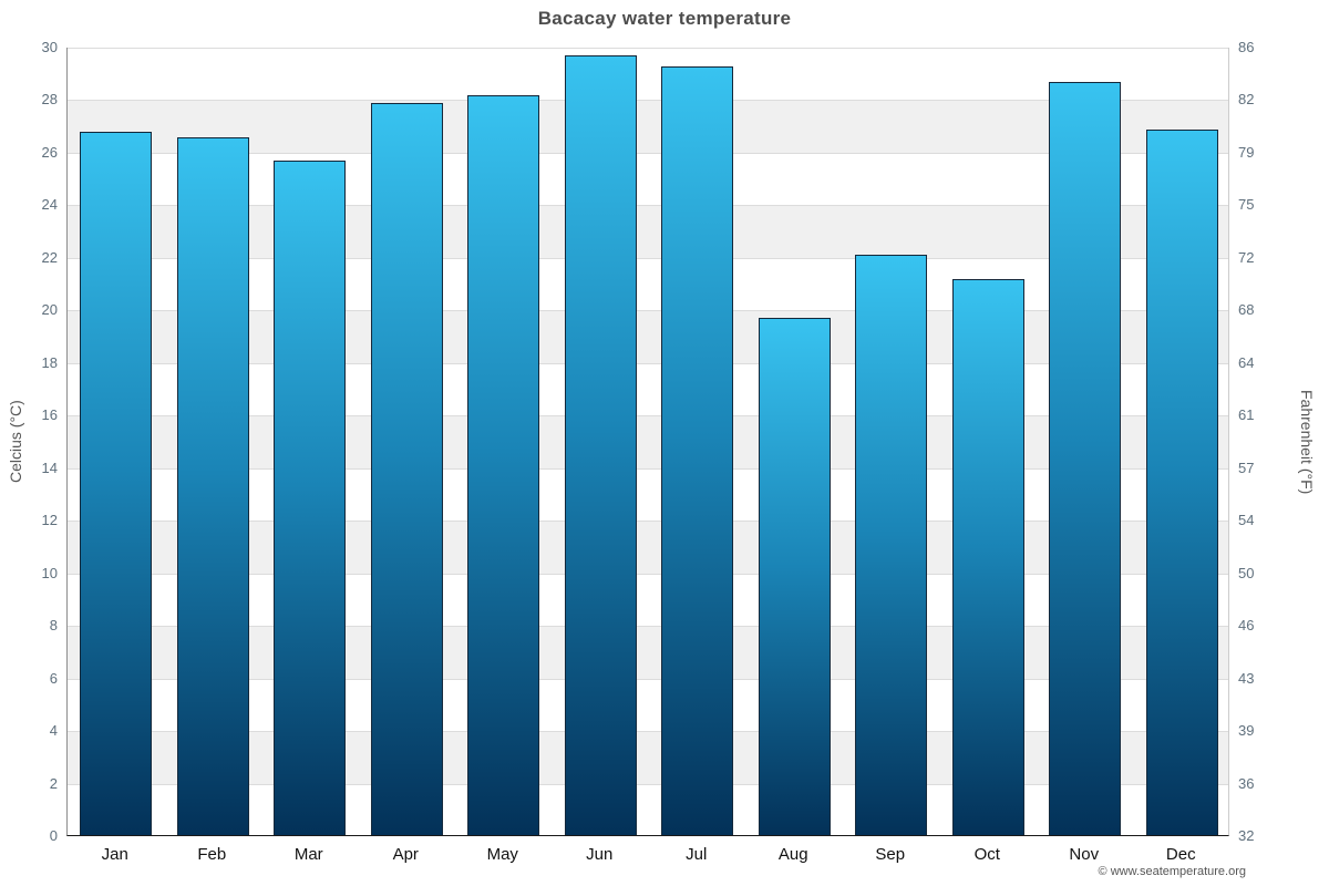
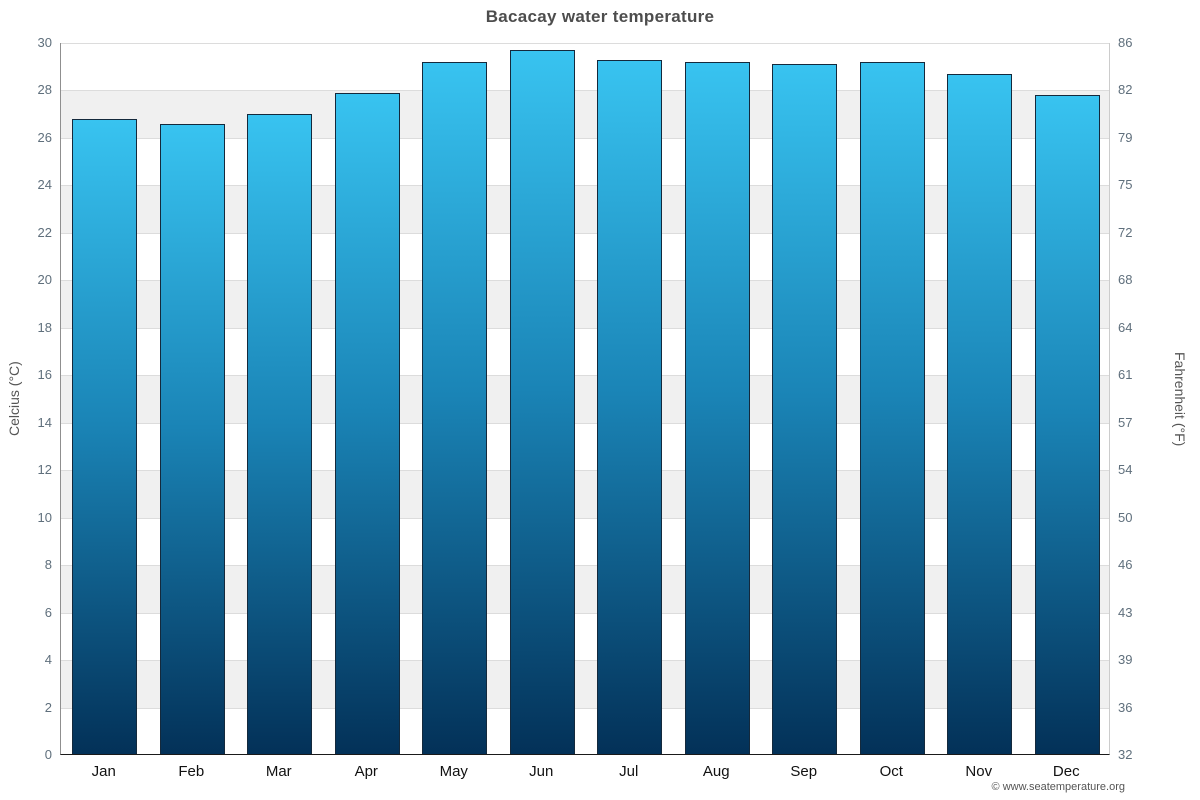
Mar: 25.7 -> 27.0
May: 28.2 -> 29.2
Aug: 19.7 -> 29.2
Sep: 22.1 -> 29.1
Oct: 21.2 -> 29.2
Dec: 26.9 -> 27.8
